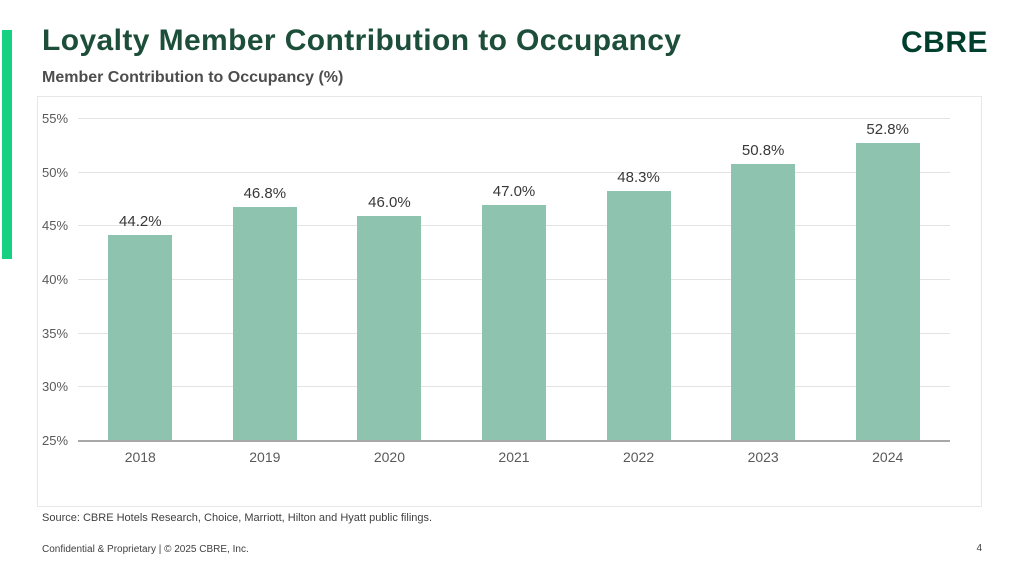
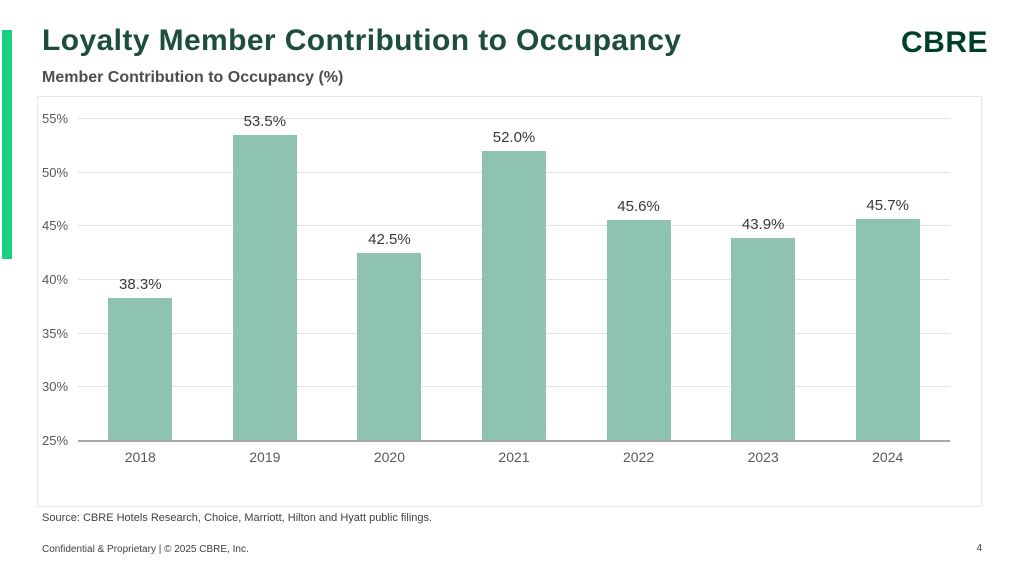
2018: 44.2% -> 38.3%
2019: 46.8% -> 53.5%
2020: 46.0% -> 42.5%
2021: 47.0% -> 52.0%
2022: 48.3% -> 45.6%
2023: 50.8% -> 43.9%
2024: 52.8% -> 45.7%
